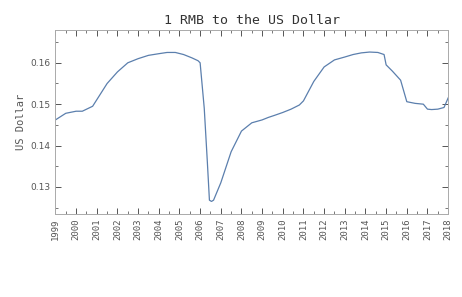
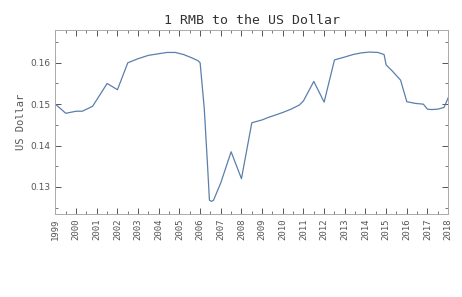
1999: 0.1462 -> 0.1500
2002: 0.1578 -> 0.1535
2008: 0.1435 -> 0.1320
2012: 0.1590 -> 0.1505
